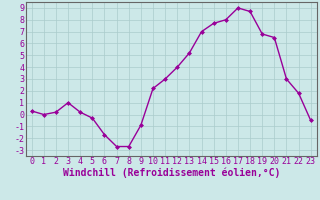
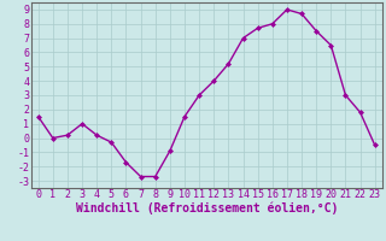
0: 0.3 -> 1.5
10: 2.2 -> 1.5
19: 6.8 -> 7.5
